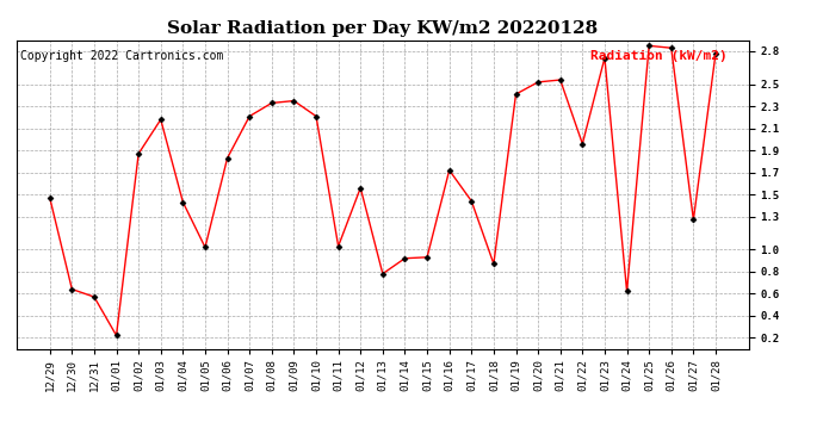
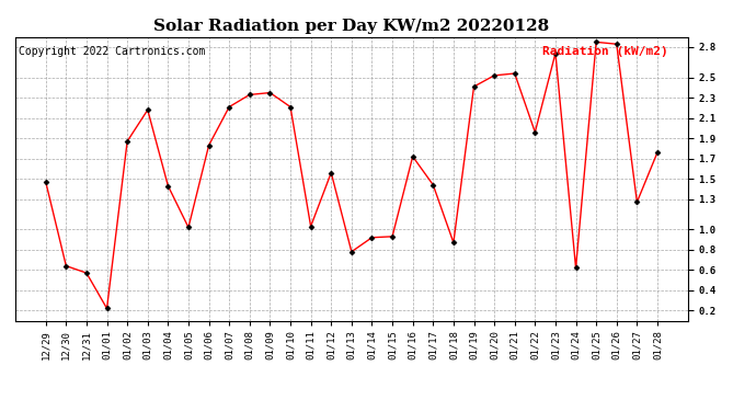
01/28: 2.78 -> 1.76
